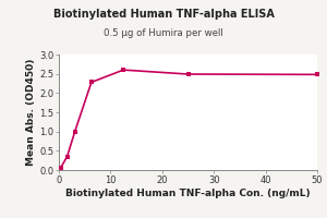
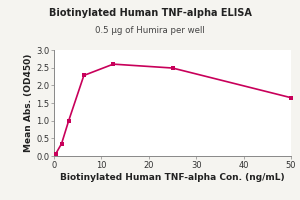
50: 2.48 -> 1.65
